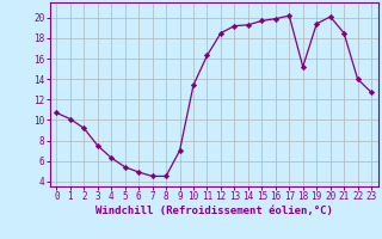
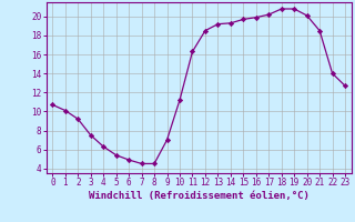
10: 13.4 -> 11.2
18: 15.2 -> 20.8
19: 19.4 -> 20.8
